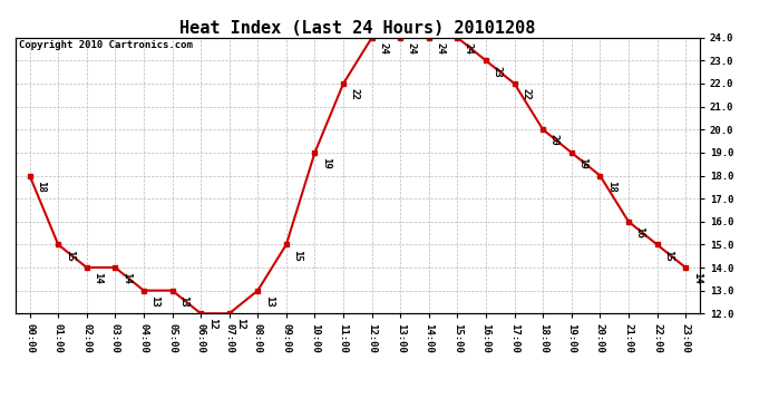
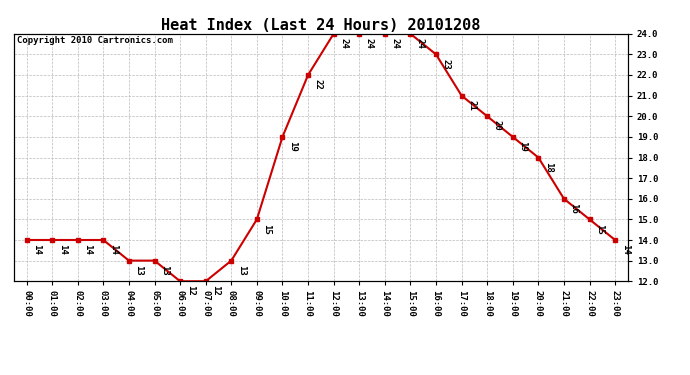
00:00: 18 -> 14
01:00: 15 -> 14
17:00: 22 -> 21
